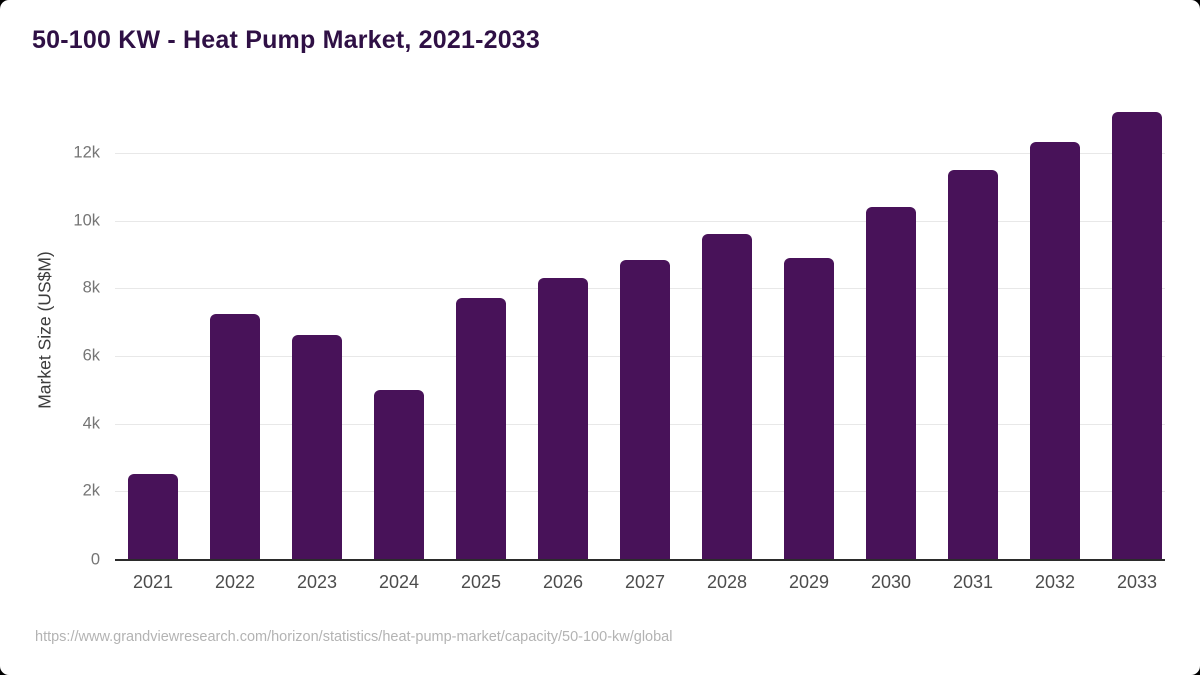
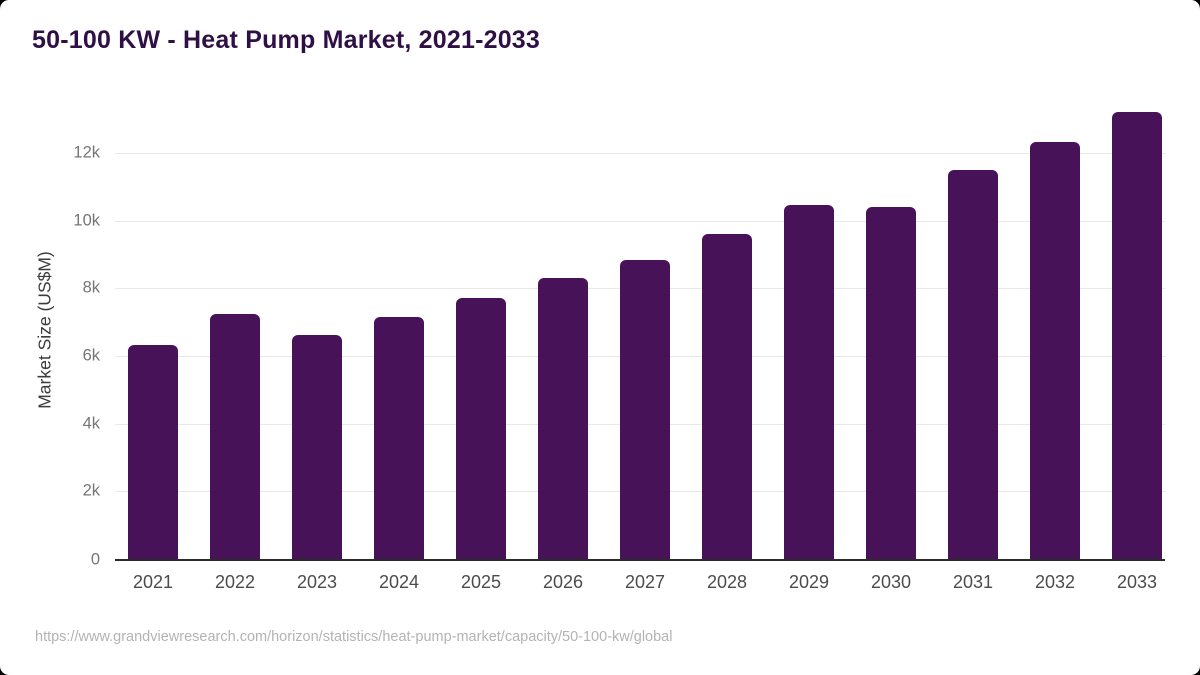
2021: 2.5k -> 6.3k
2024: 5.0k -> 7.2k
2029: 8.9k -> 10.5k
